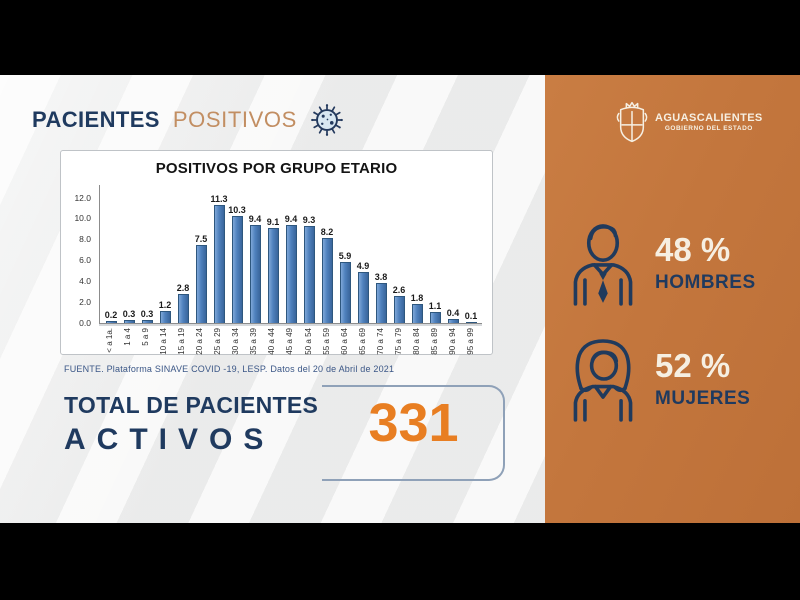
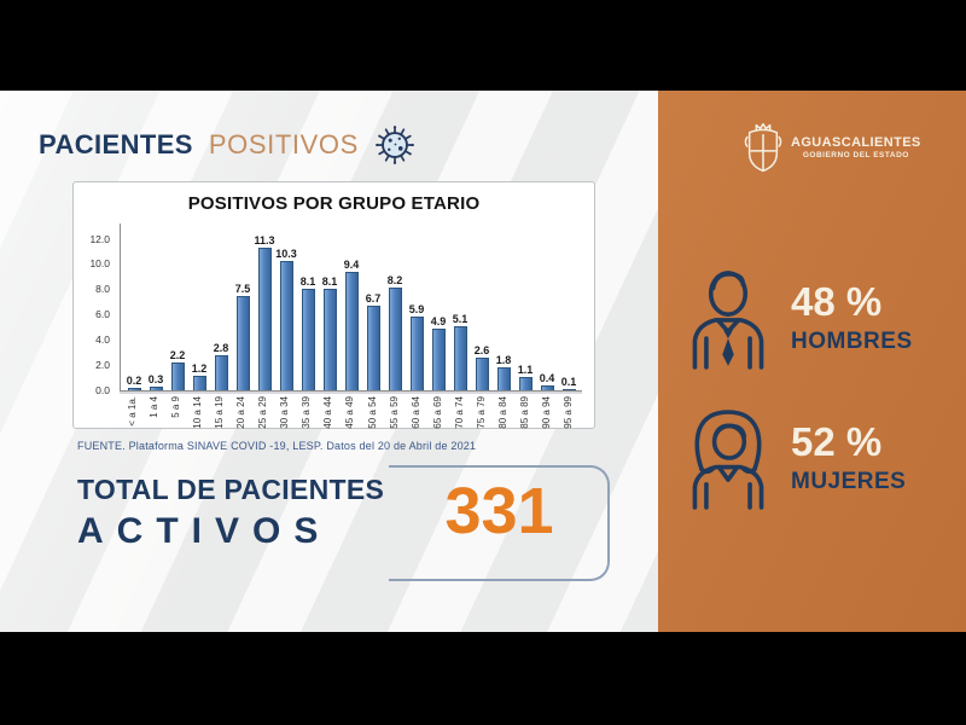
5 a 9: 0.3 -> 2.2
35 a 39: 9.4 -> 8.1
40 a 44: 9.1 -> 8.1
50 a 54: 9.3 -> 6.7
70 a 74: 3.8 -> 5.1
